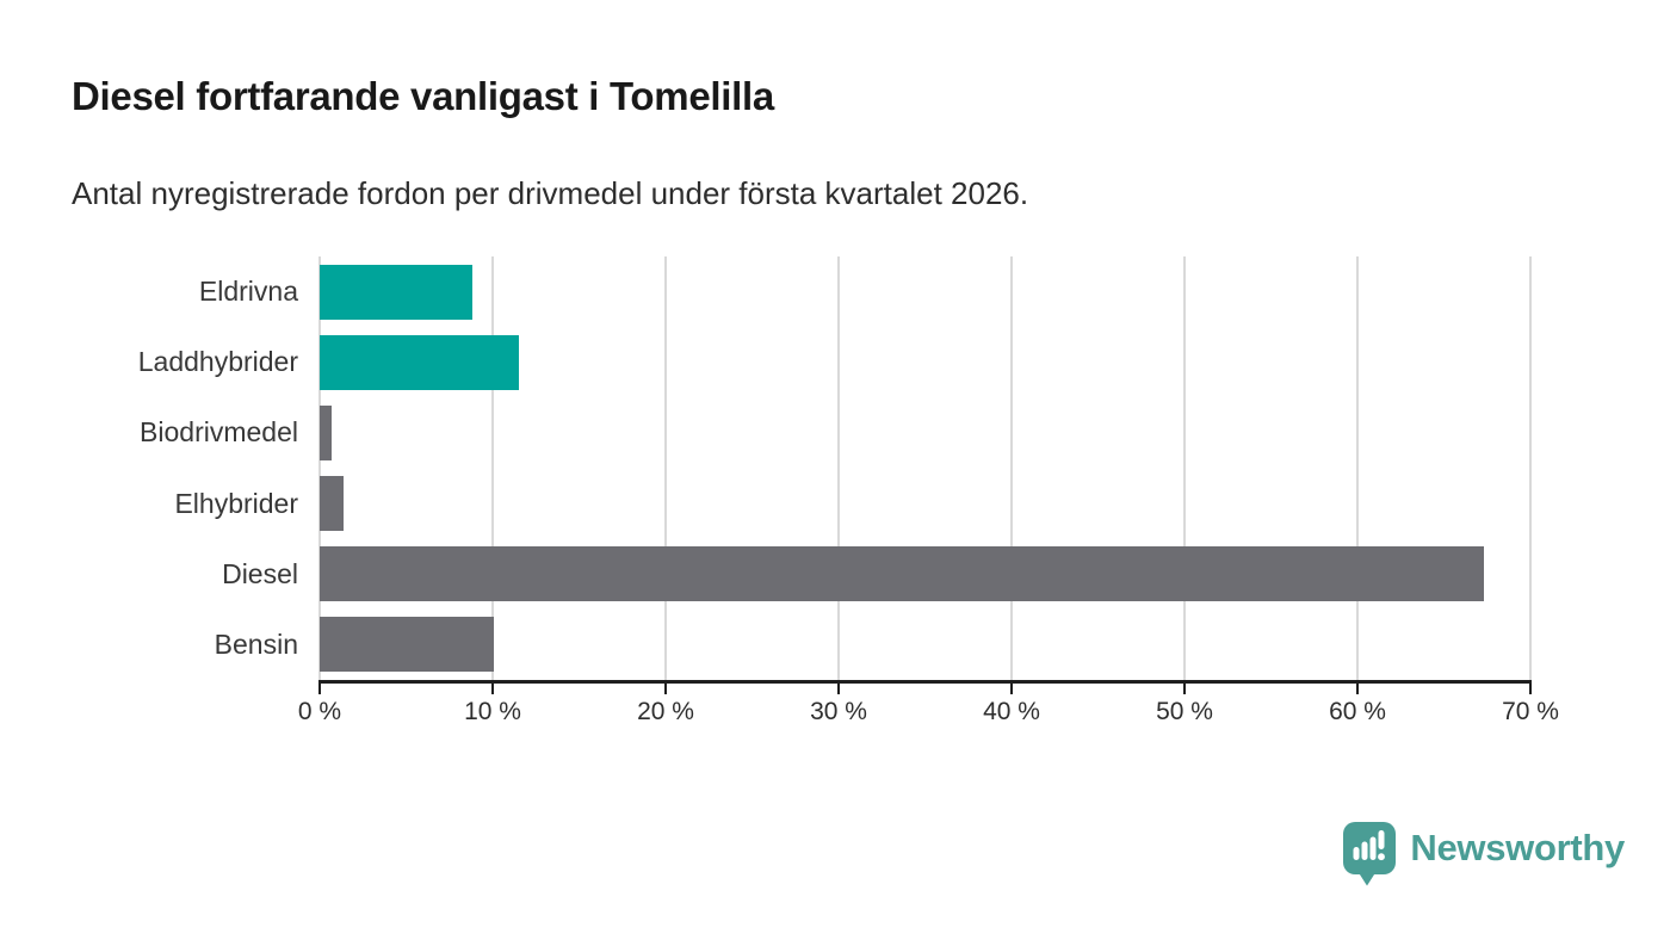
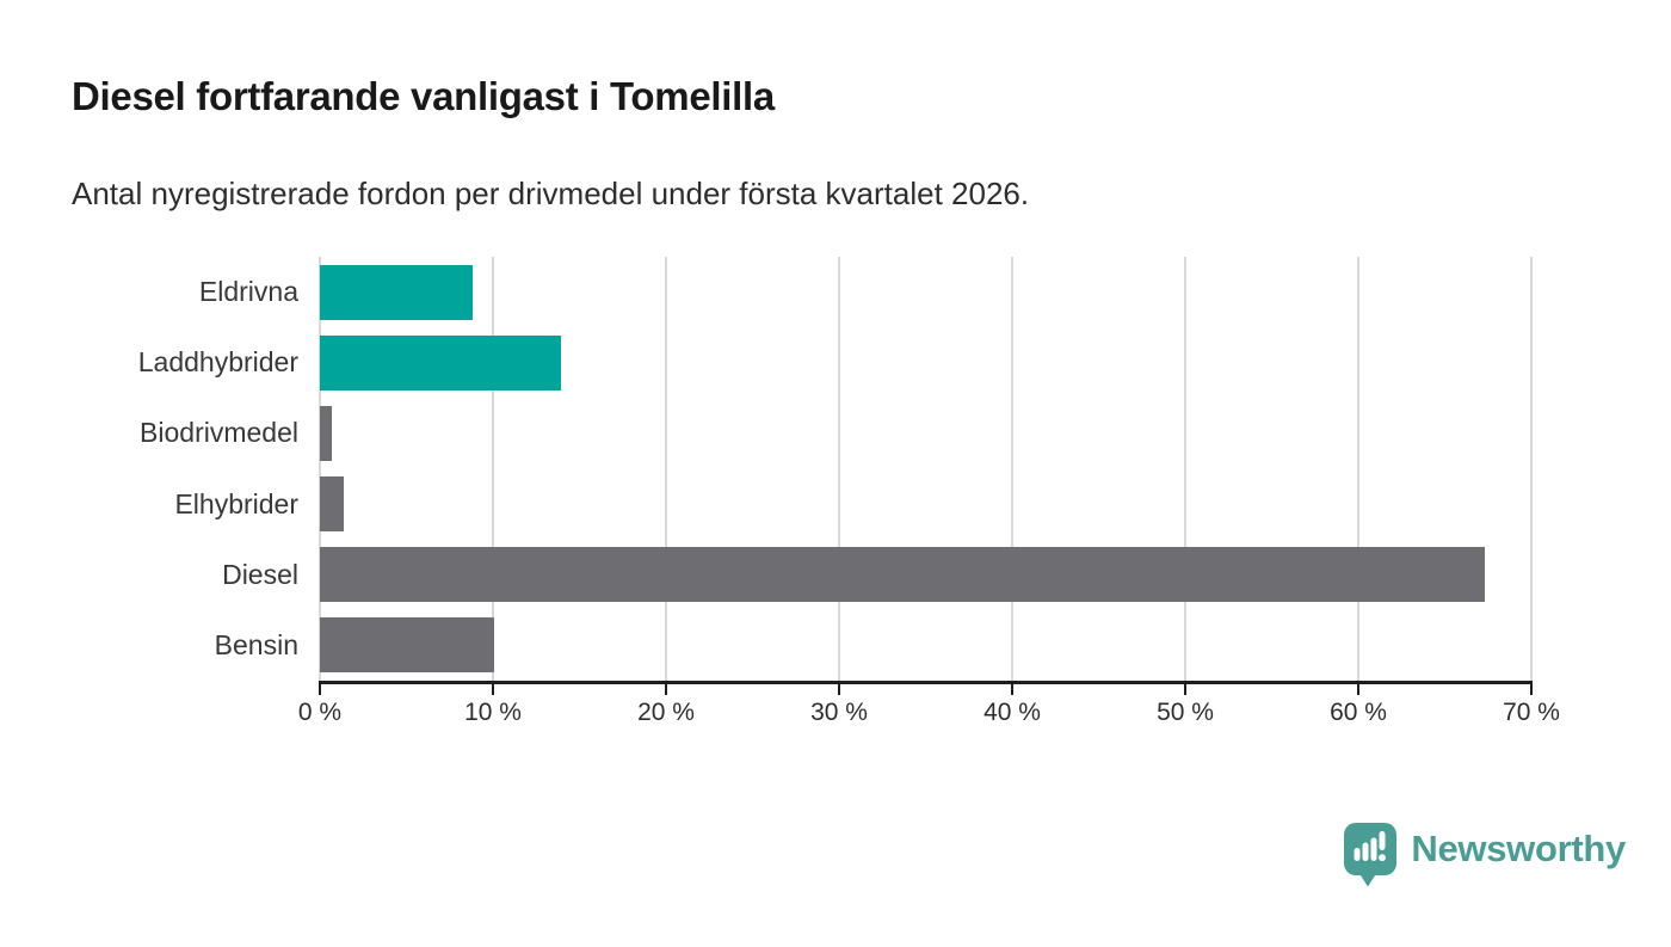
Laddhybrider: 11.5% -> 13.9%
